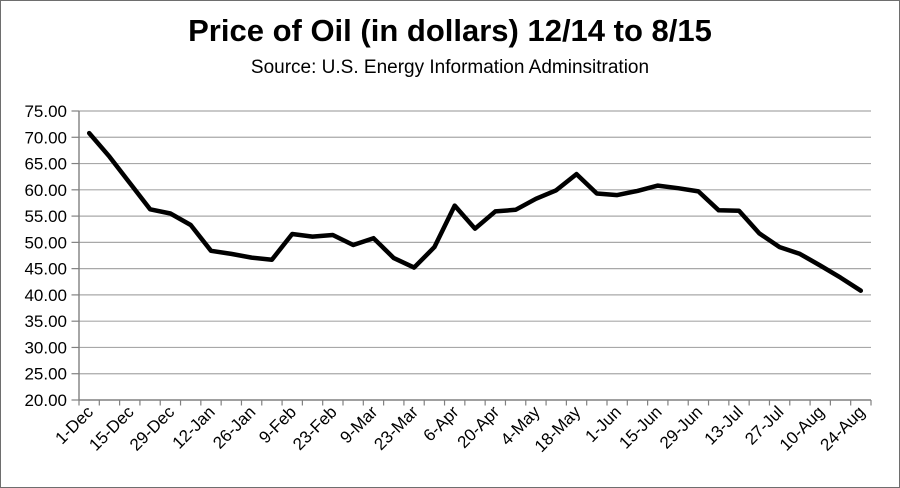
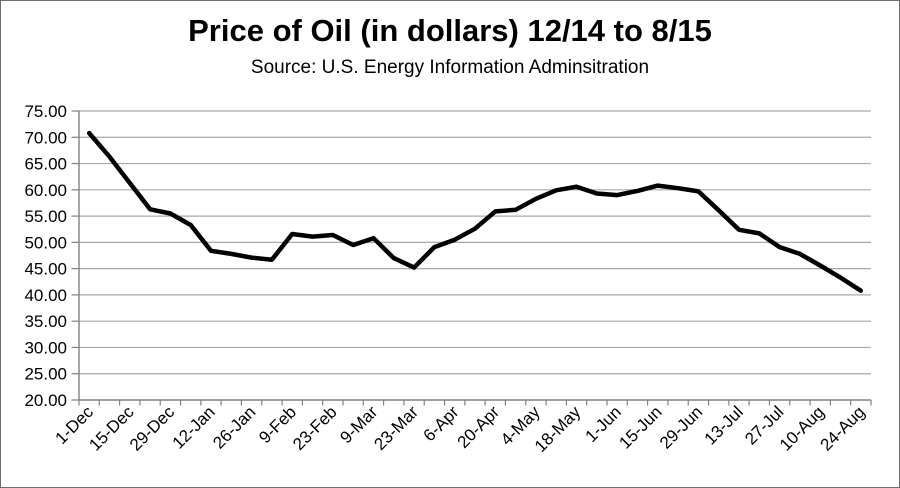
6-Apr: 57 -> 50
18-May: 63 -> 61
13-Jul: 56 -> 52
